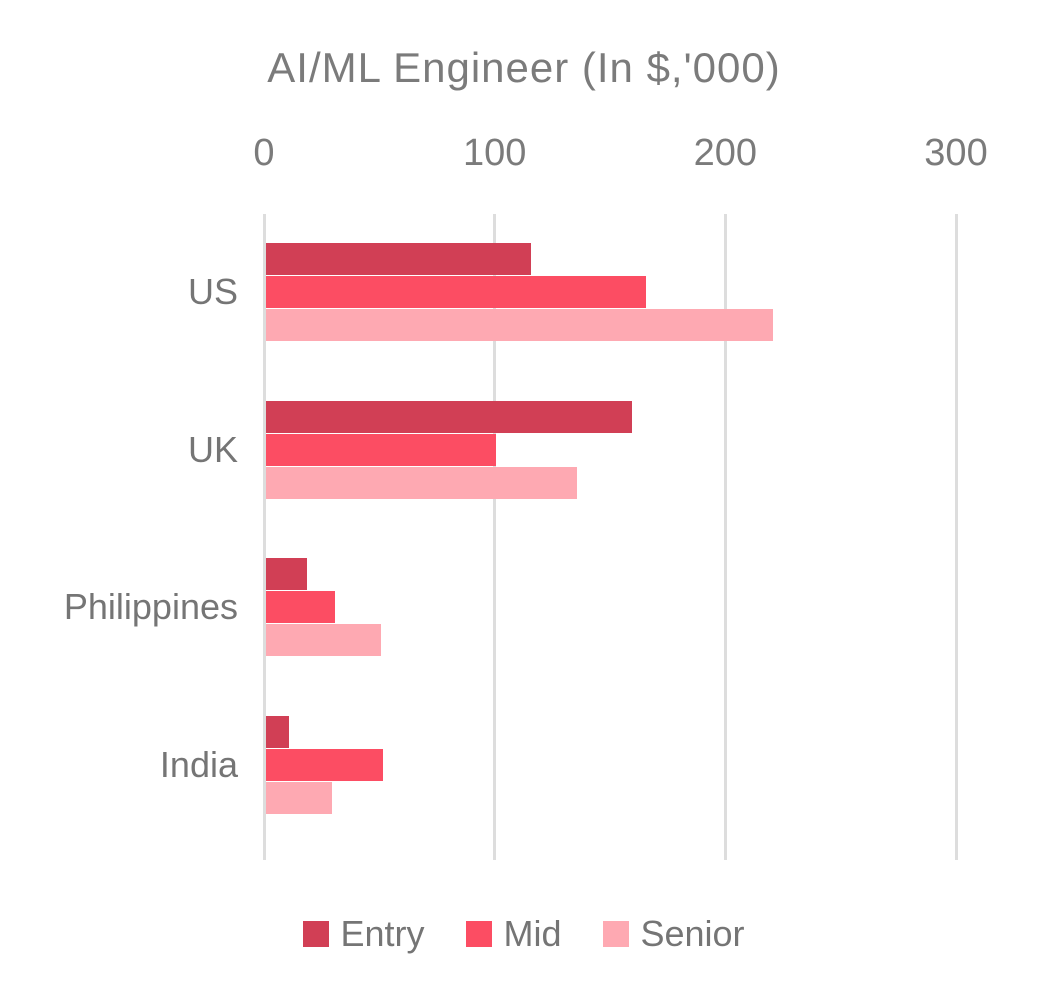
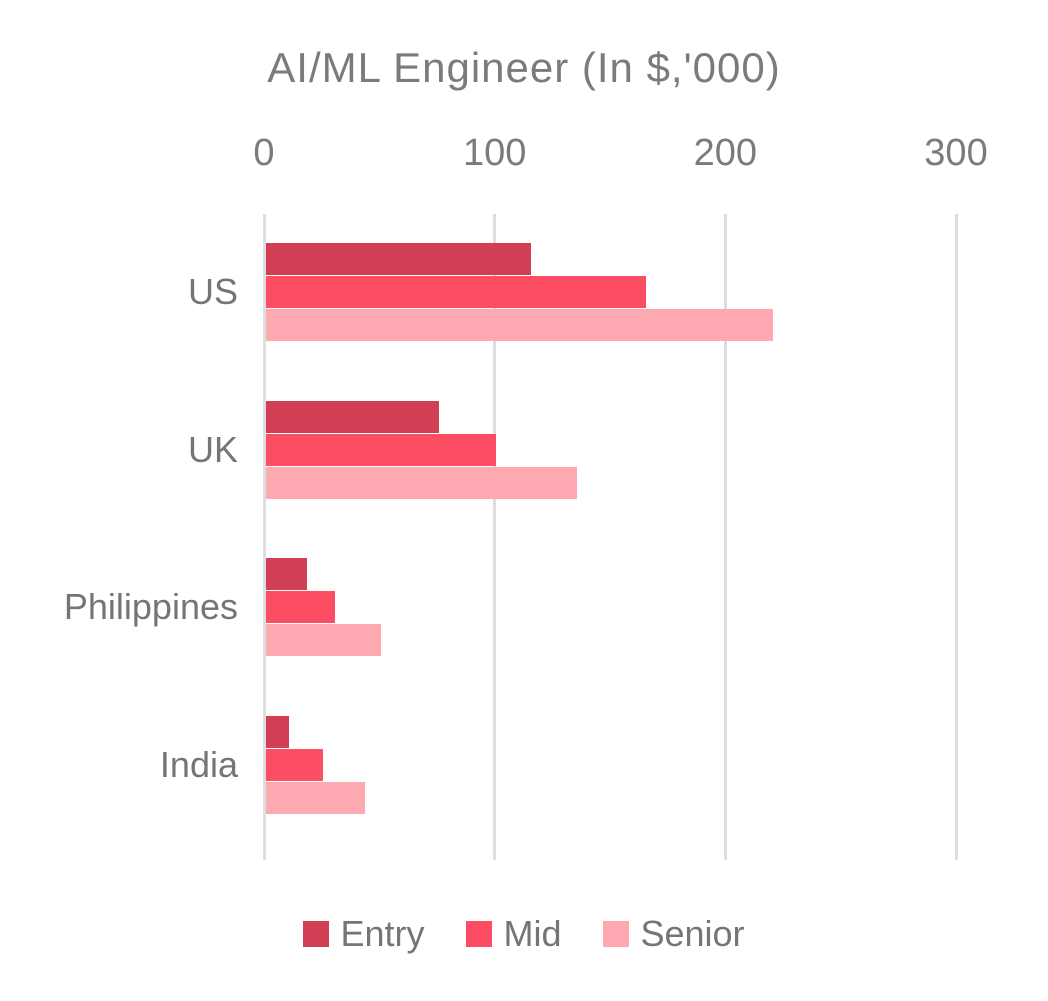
Entry/UK: 159 -> 75
Mid/India: 51 -> 25
Senior/India: 29 -> 43
